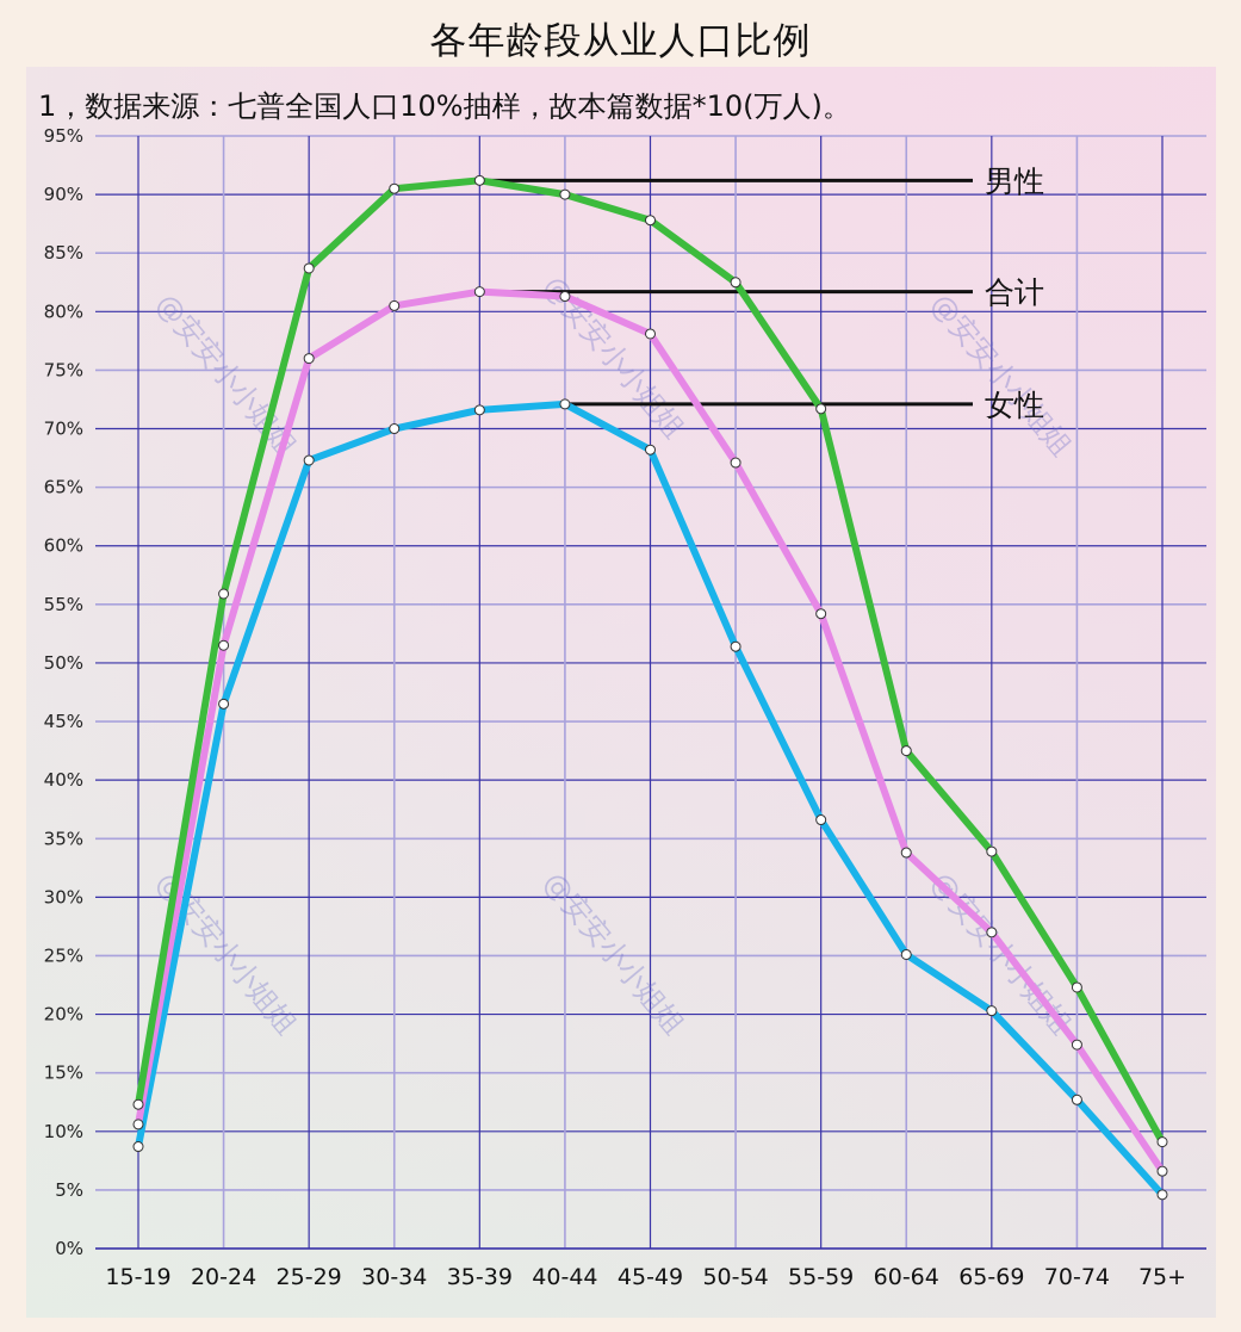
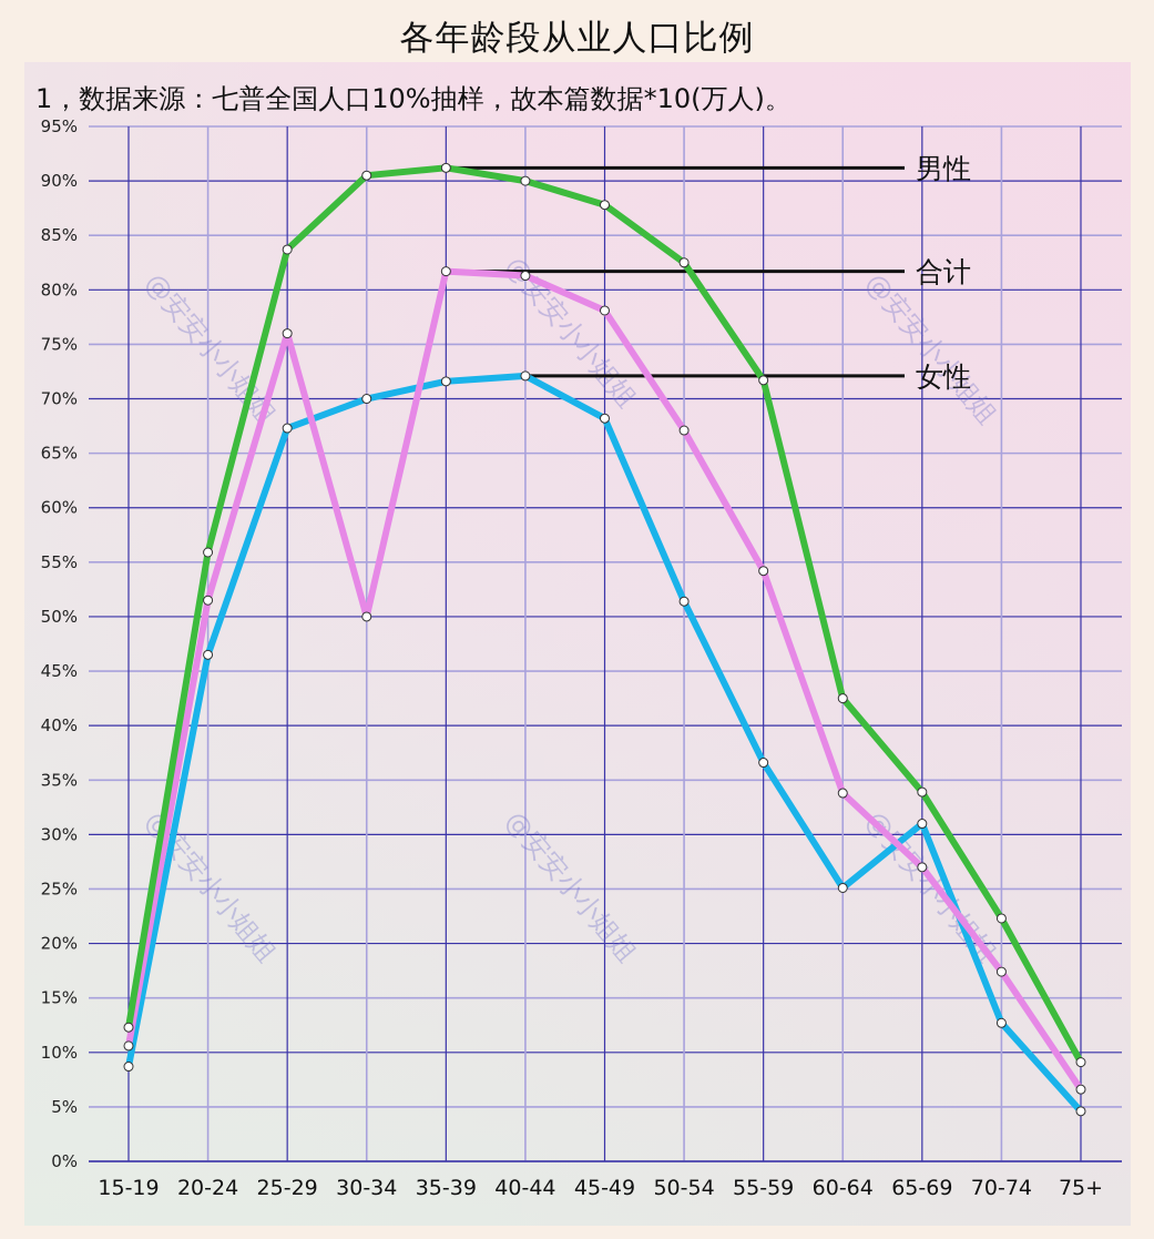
合计/30-34: 80% -> 50%
女性/65-69: 20% -> 31%
